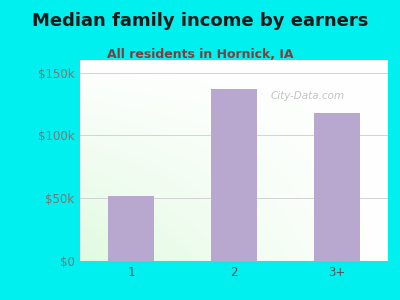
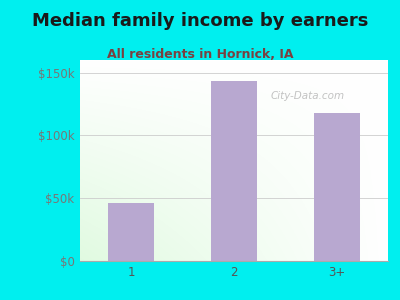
1: $52k -> $46k
2: $137k -> $143k
